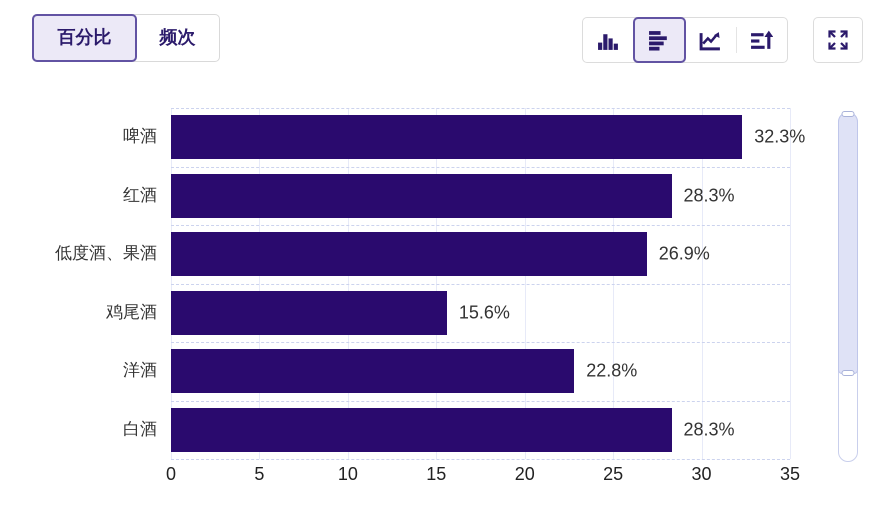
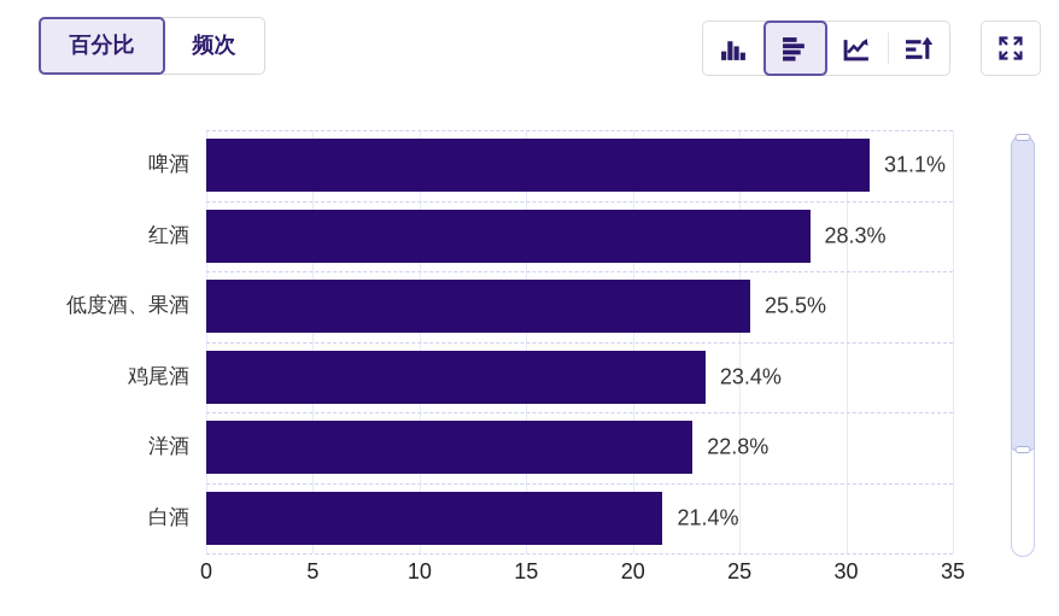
啤酒: 32.3% -> 31.1%
低度酒、果酒: 26.9% -> 25.5%
鸡尾酒: 15.6% -> 23.4%
白酒: 28.3% -> 21.4%
